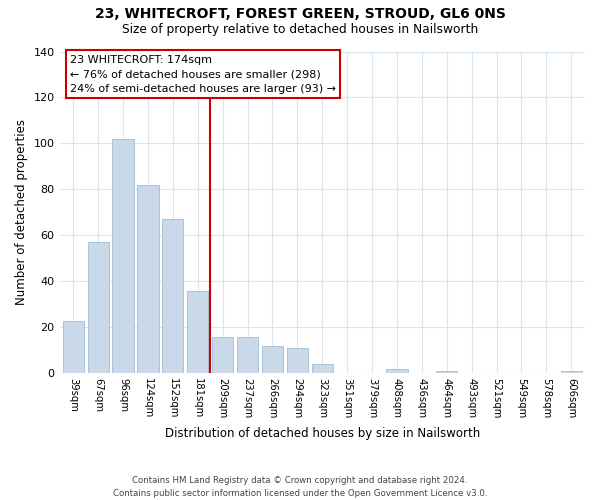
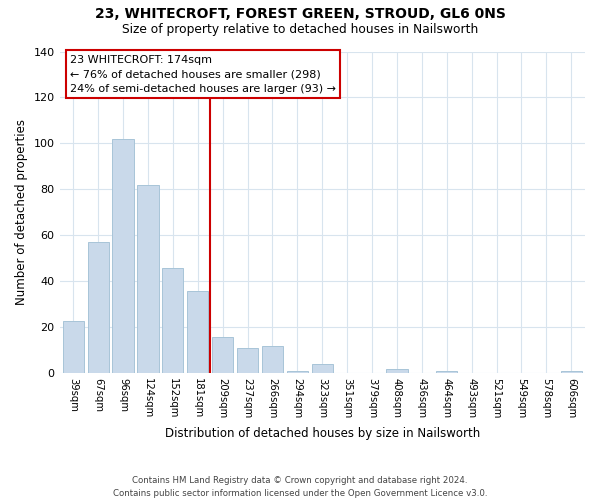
152sqm: 67 -> 46
237sqm: 16 -> 11
294sqm: 11 -> 1
